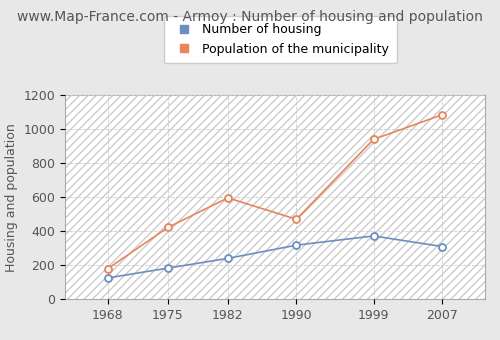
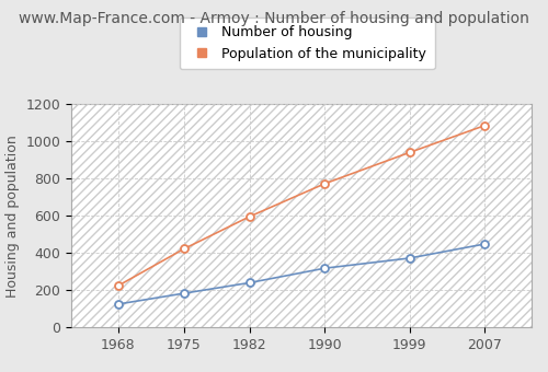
Population of the municipality/1968: 180 -> 220
Population of the municipality/1990: 470 -> 770
Number of housing/2007: 310 -> 450
